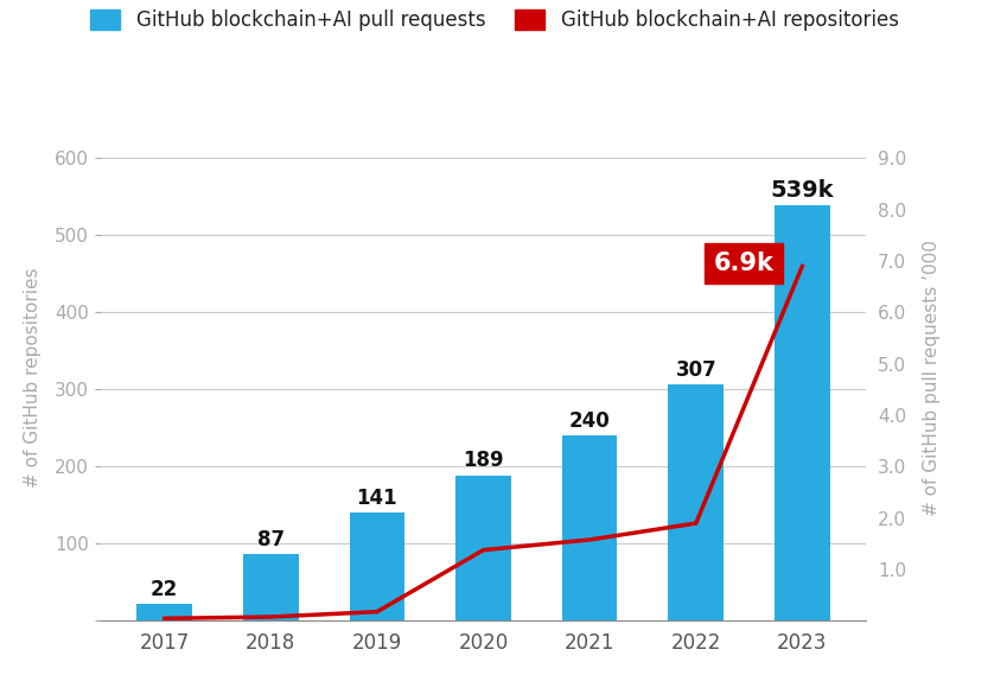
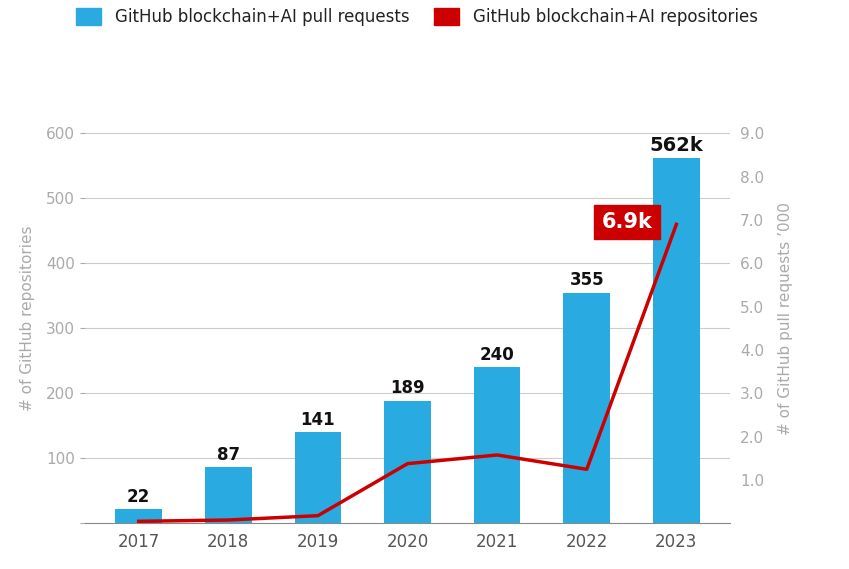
GitHub blockchain+AI pull requests/2022: 307 -> 355
GitHub blockchain+AI repositories/2022: 1.90 -> 1.25
GitHub blockchain+AI pull requests/2023: 539k -> 562k
